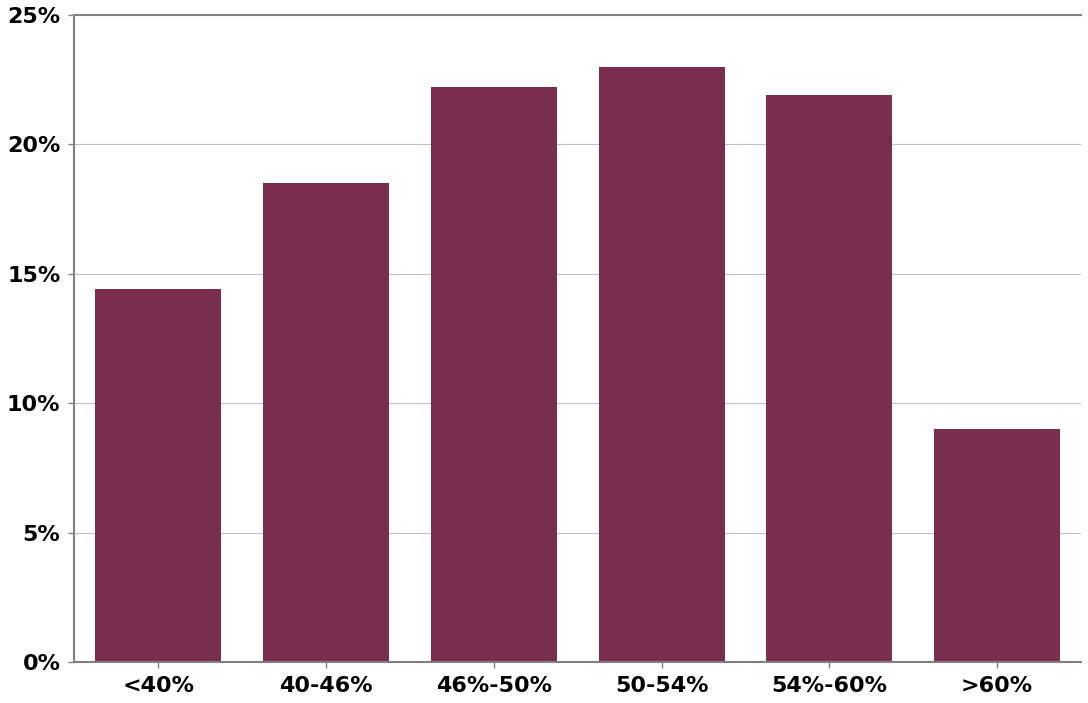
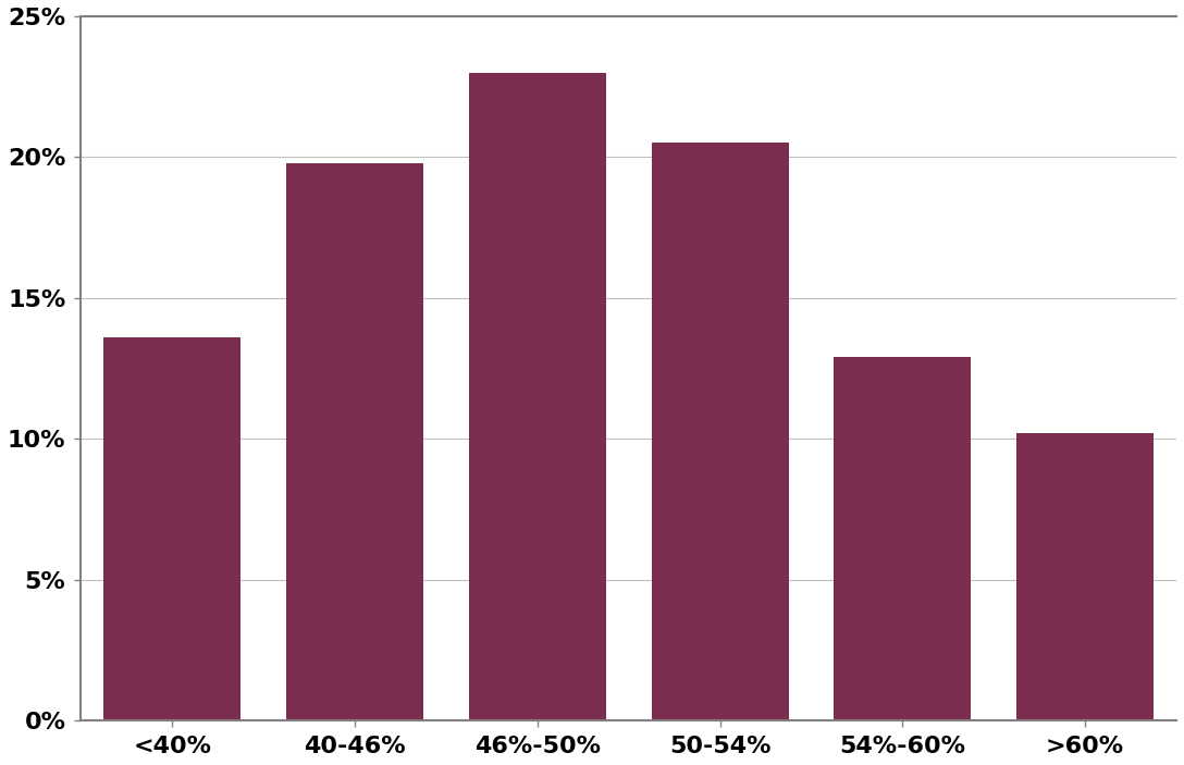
<40%: 14.4% -> 13.6%
40-46%: 18.5% -> 19.8%
46%-50%: 22.2% -> 23.0%
50-54%: 23.0% -> 20.5%
54%-60%: 21.9% -> 12.9%
>60%: 9.0% -> 10.2%
